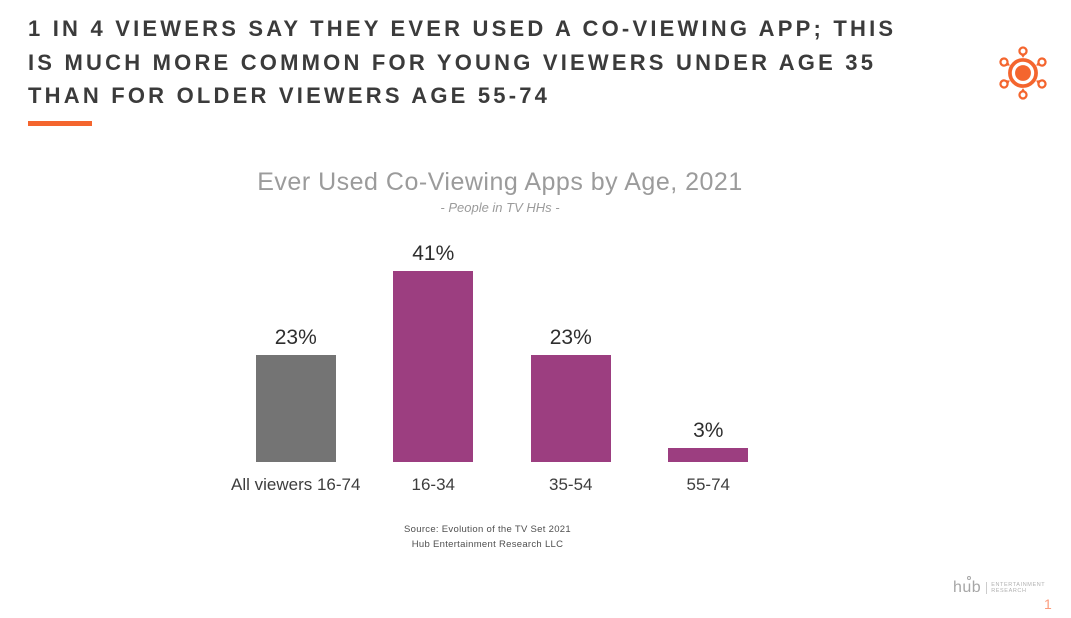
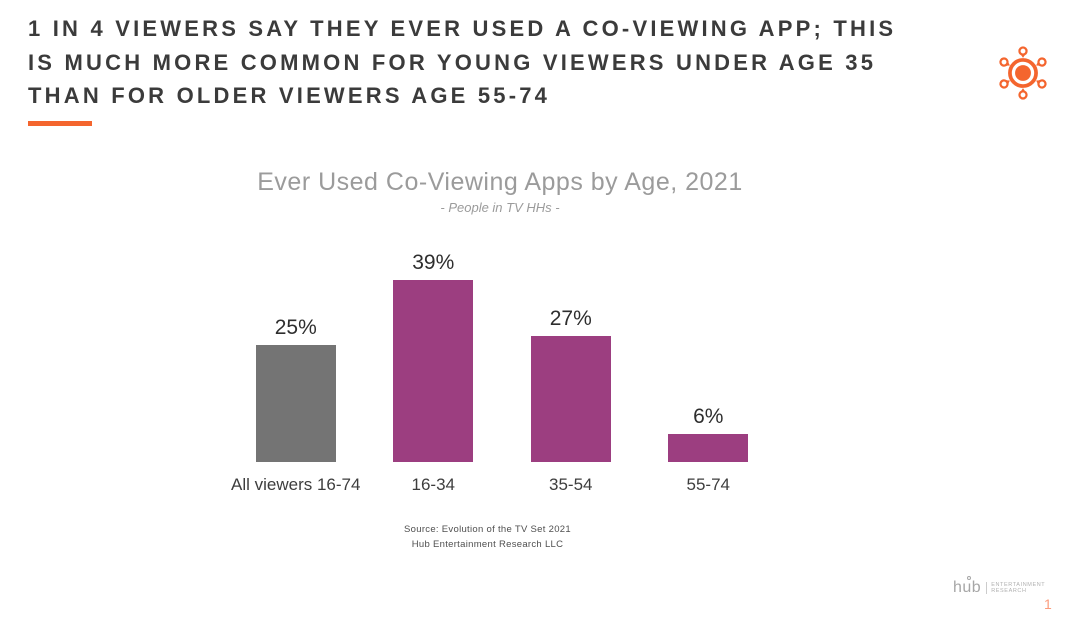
All viewers 16-74: 23% -> 25%
16-34: 41% -> 39%
35-54: 23% -> 27%
55-74: 3% -> 6%
